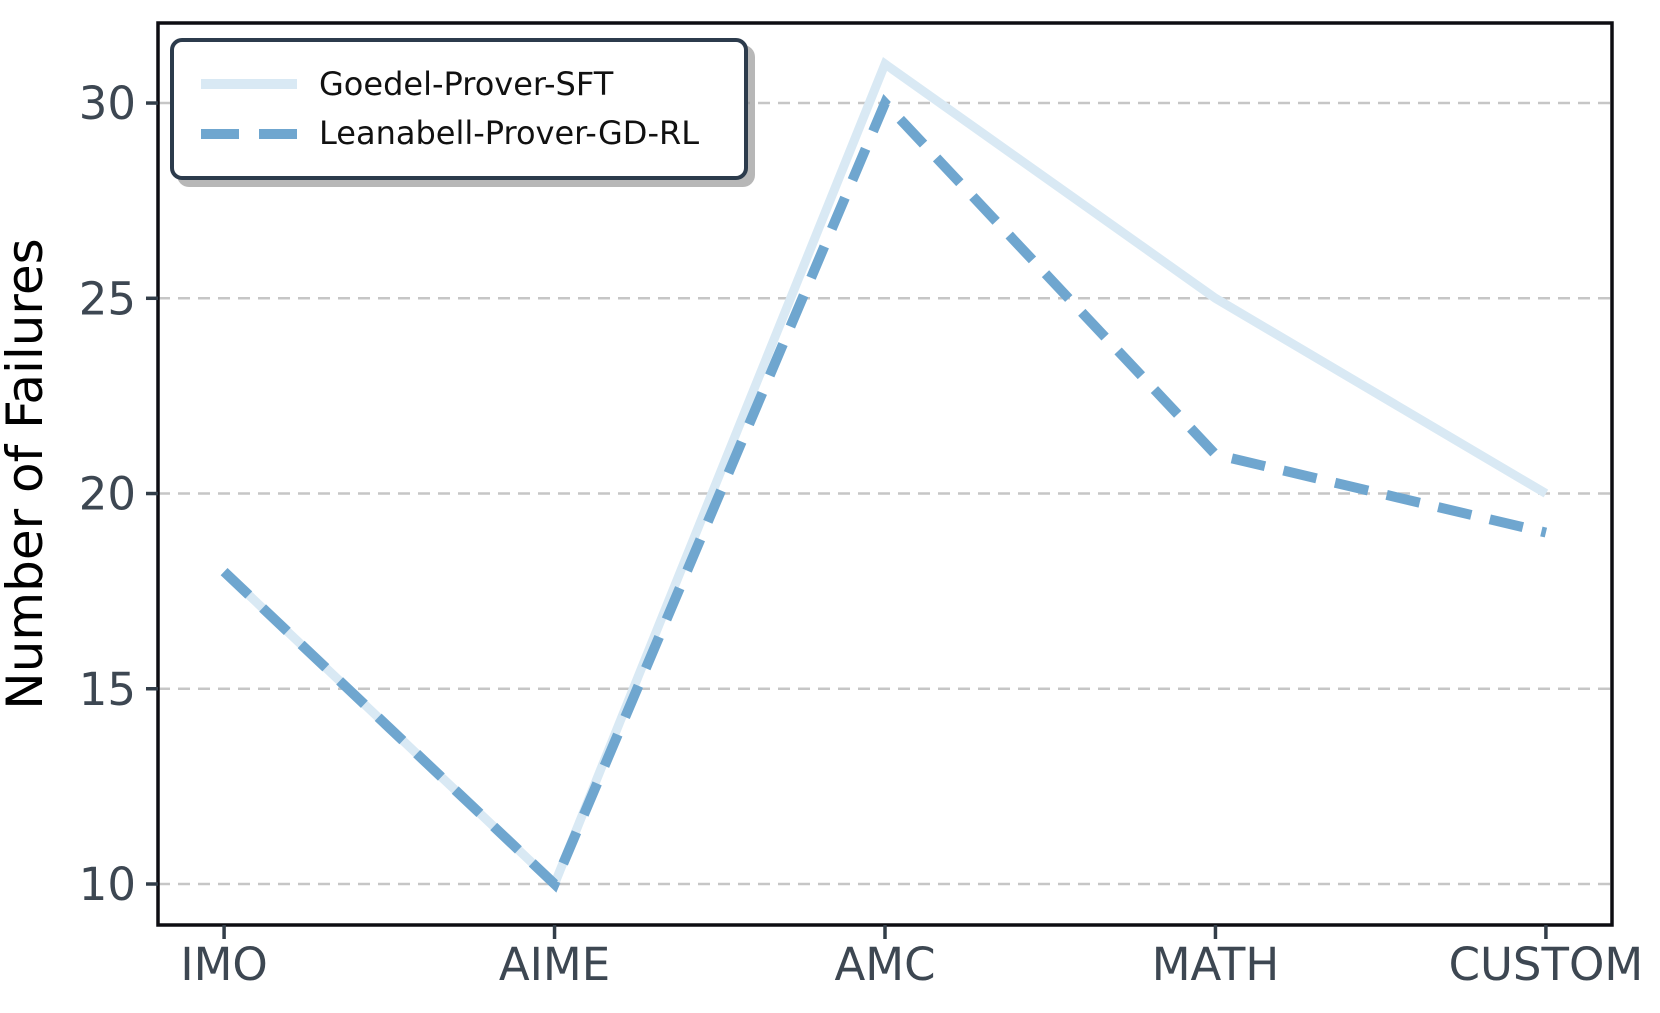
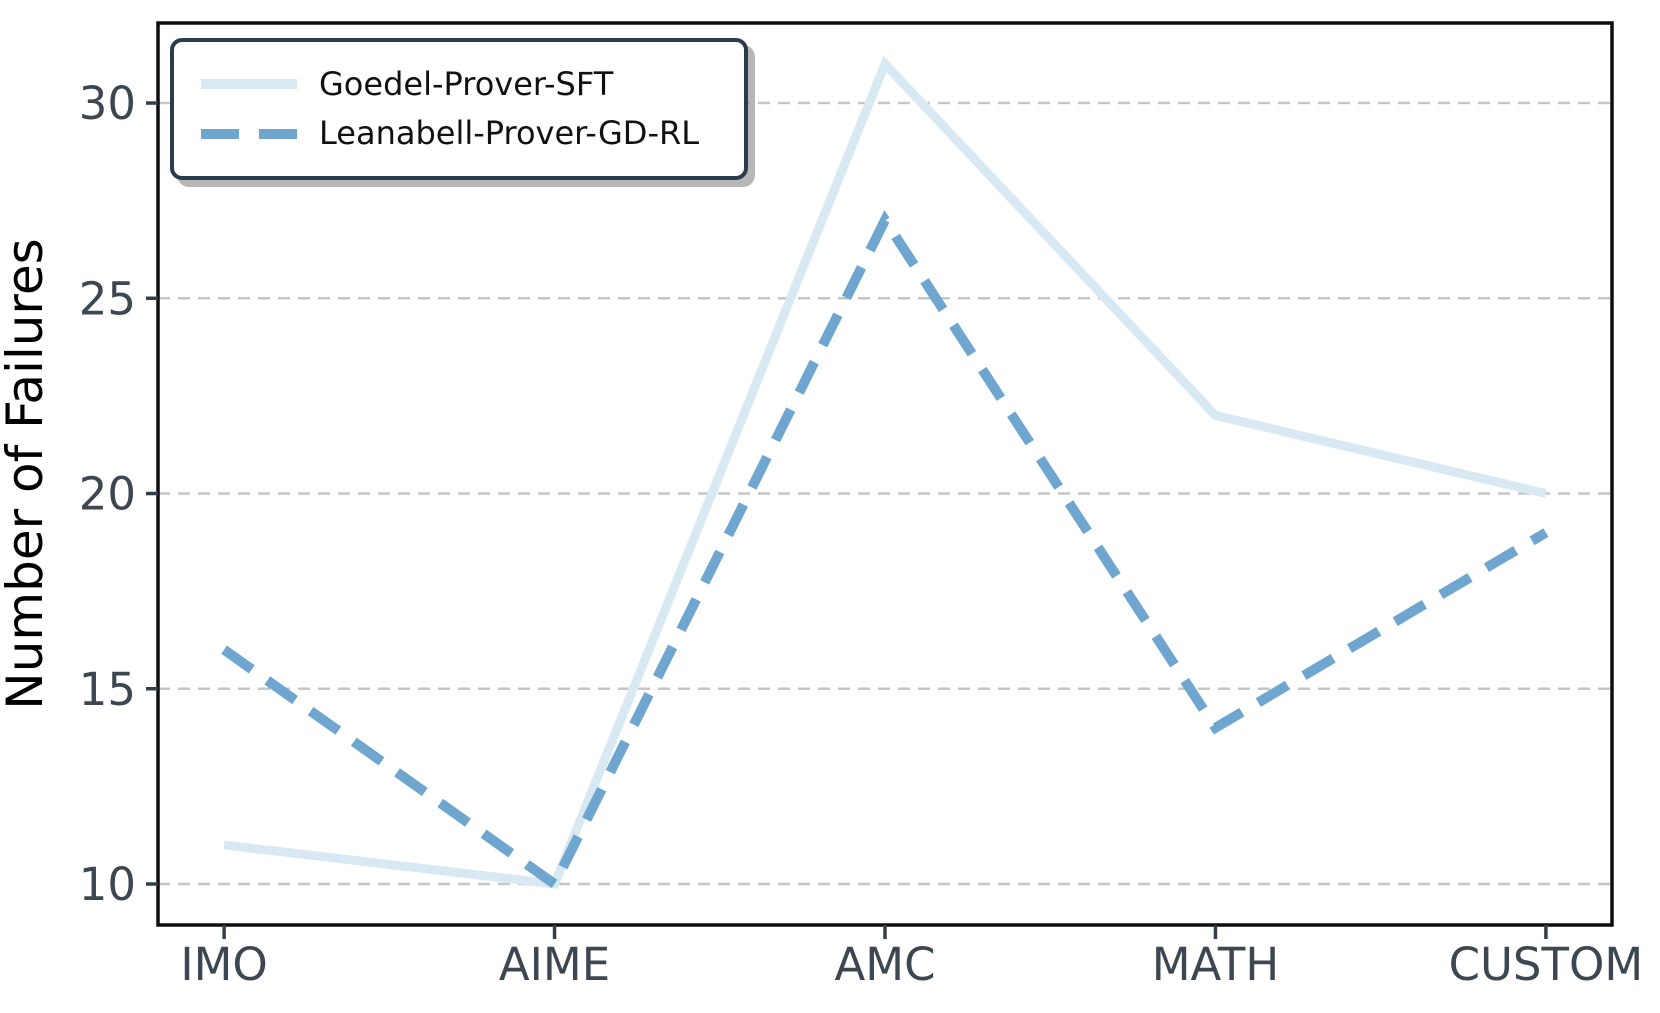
Goedel-Prover-SFT/IMO: 18 -> 11
Leanabell-Prover-GD-RL/IMO: 18 -> 16
Leanabell-Prover-GD-RL/AMC: 30 -> 27
Goedel-Prover-SFT/MATH: 25 -> 22
Leanabell-Prover-GD-RL/MATH: 21 -> 14
